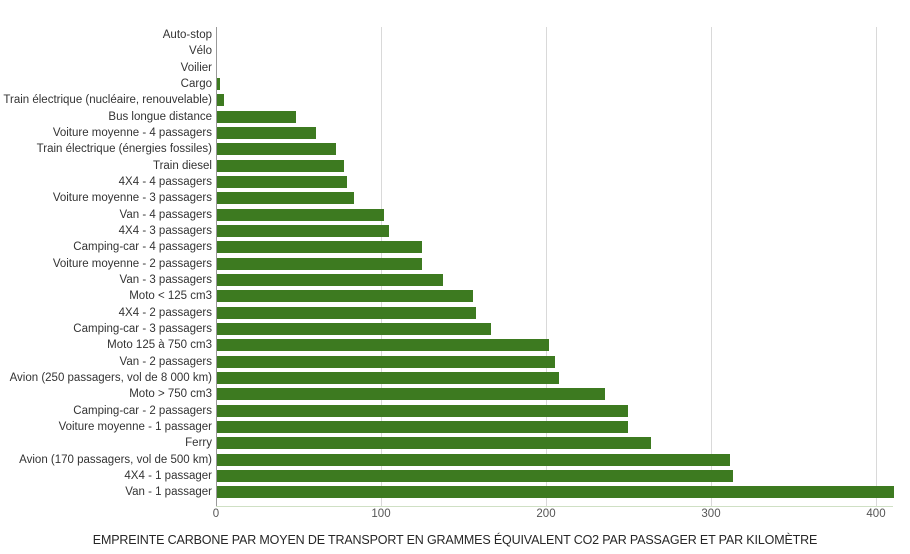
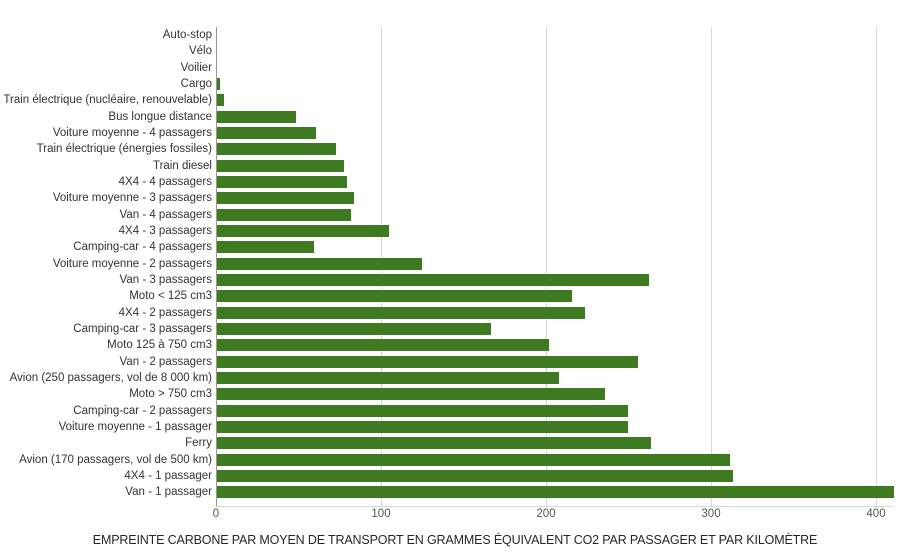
Van - 4 passagers: 101 -> 81
Camping-car - 4 passagers: 124 -> 59
Van - 3 passagers: 137 -> 262
Moto < 125 cm3: 155 -> 215
4X4 - 2 passagers: 157 -> 223
Van - 2 passagers: 205 -> 255
